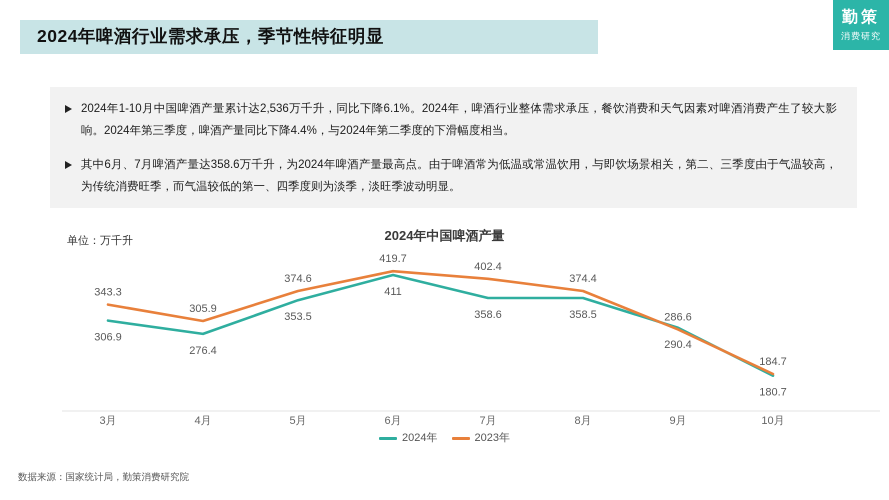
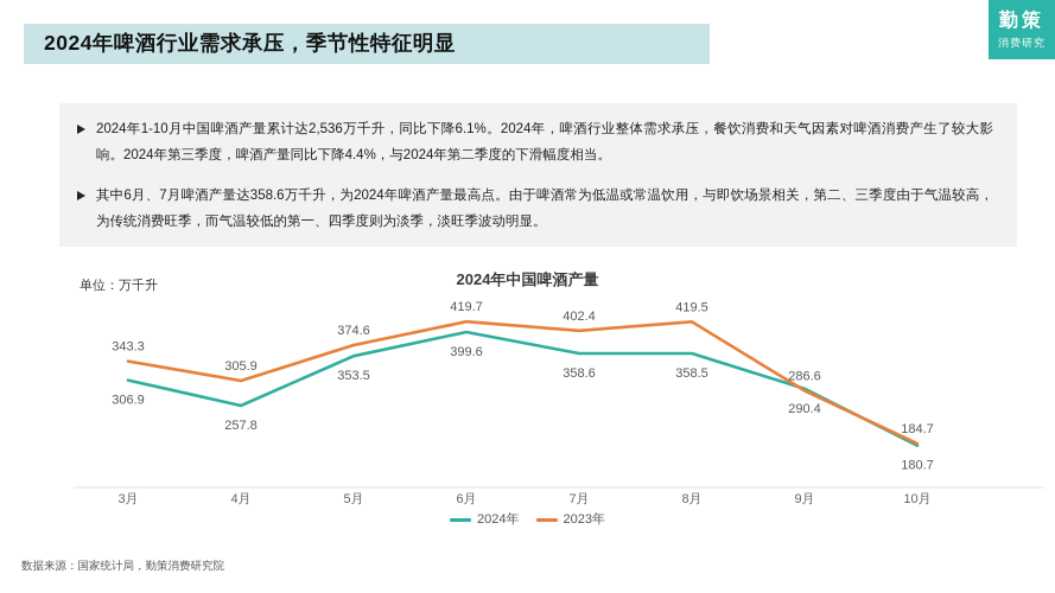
2024年/4月: 276.4 -> 257.8
2024年/6月: 411 -> 399.6
2023年/8月: 374.4 -> 419.5
